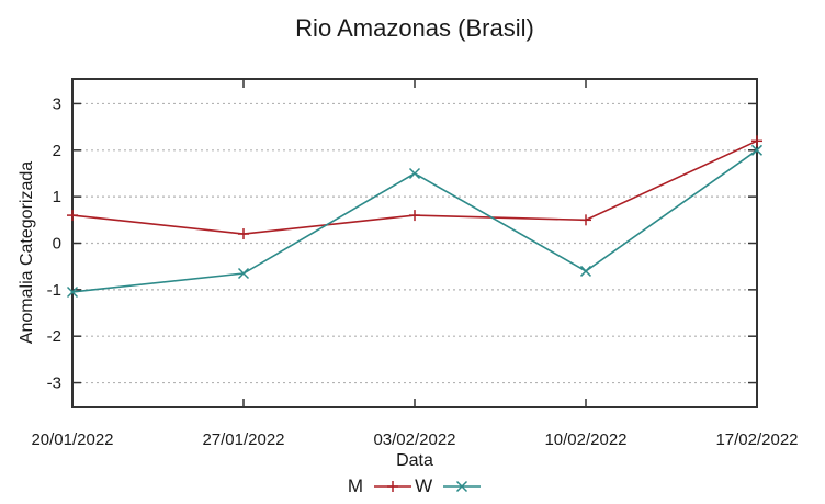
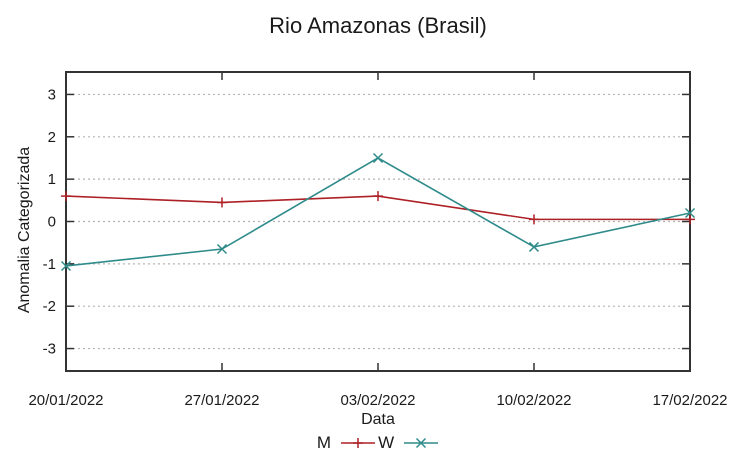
M/27/01/2022: 0.2 -> 0.5
M/10/02/2022: 0.5 -> 0.1
M/17/02/2022: 2.2 -> 0.1
W/17/02/2022: 2.0 -> 0.2
